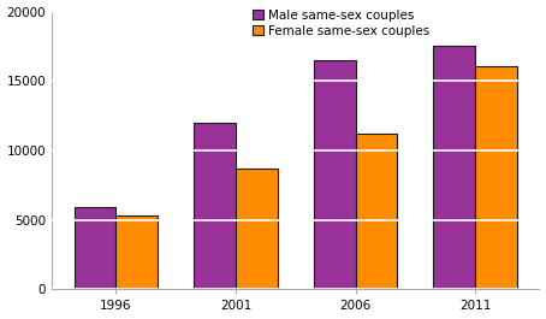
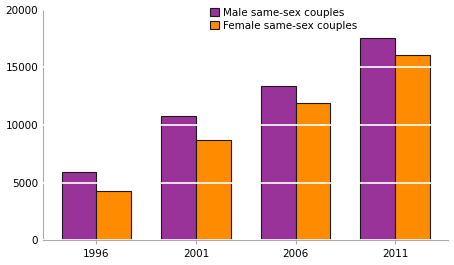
Female same-sex couples/1996: 5300 -> 4300
Male same-sex couples/2001: 12000 -> 10800
Male same-sex couples/2006: 16500 -> 13400
Female same-sex couples/2006: 11200 -> 11900
